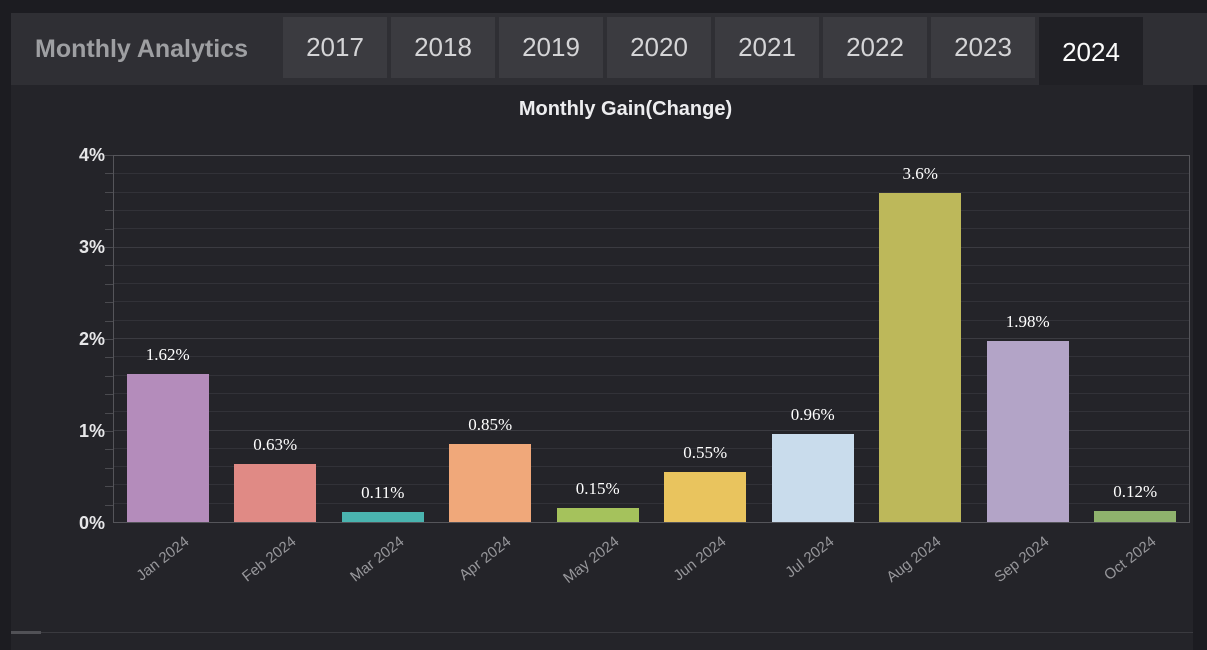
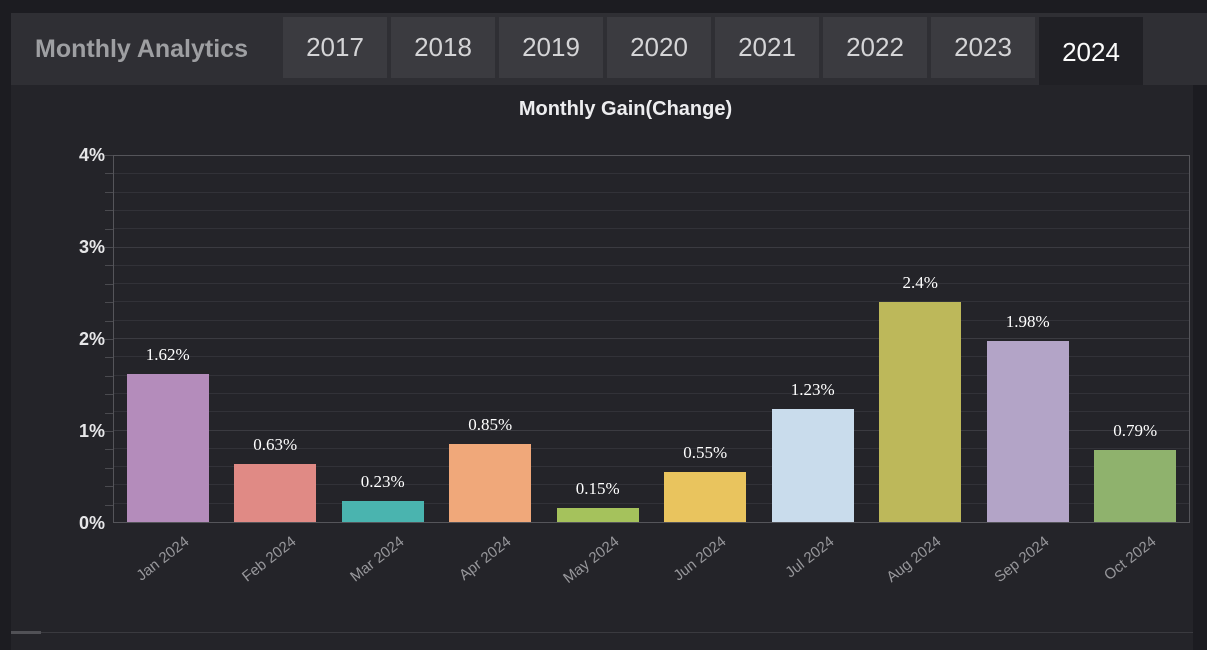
Mar 2024: 0.11% -> 0.23%
Jul 2024: 0.96% -> 1.23%
Aug 2024: 3.6% -> 2.4%
Oct 2024: 0.12% -> 0.79%
